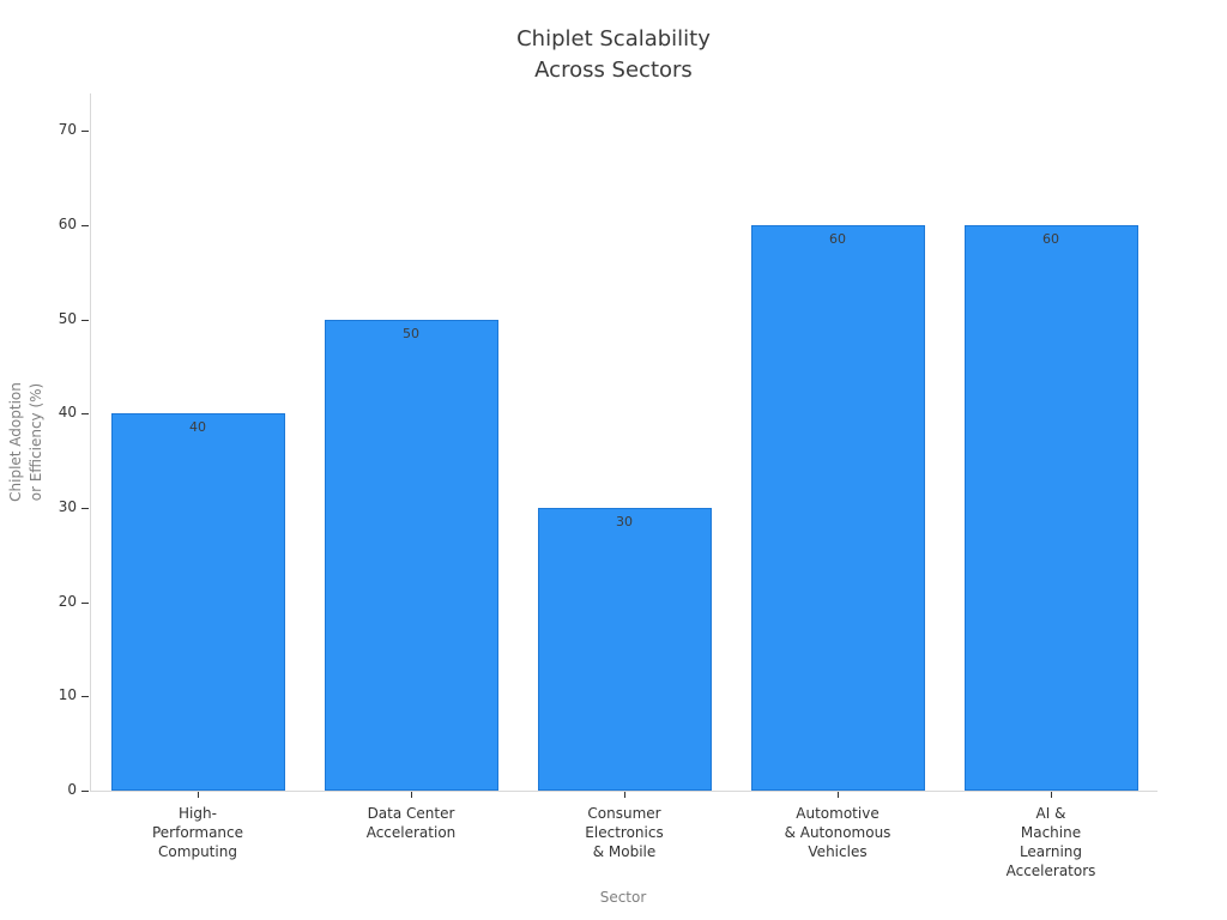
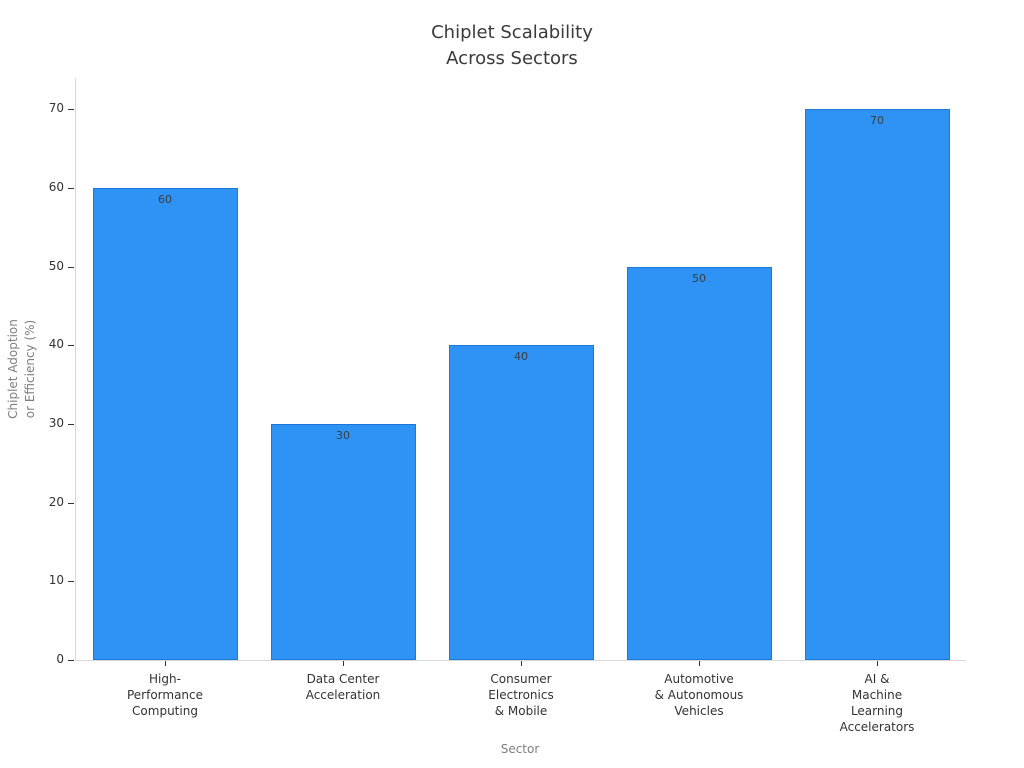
High- Performance Computing: 40 -> 60
Data Center Acceleration: 50 -> 30
Consumer Electronics & Mobile: 30 -> 40
Automotive & Autonomous Vehicles: 60 -> 50
AI & Machine Learning Accelerators: 60 -> 70
